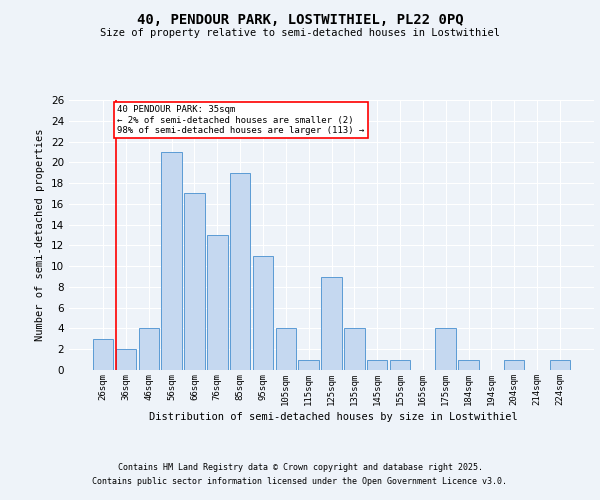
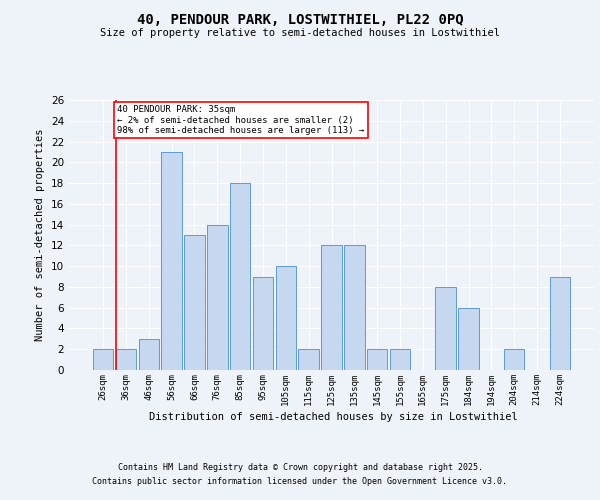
26sqm: 3 -> 2
46sqm: 4 -> 3
66sqm: 17 -> 13
76sqm: 13 -> 14
85sqm: 19 -> 18
95sqm: 11 -> 9
105sqm: 4 -> 10
115sqm: 1 -> 2
125sqm: 9 -> 12
135sqm: 4 -> 12
145sqm: 1 -> 2
155sqm: 1 -> 2
175sqm: 4 -> 8
184sqm: 1 -> 6
204sqm: 1 -> 2
224sqm: 1 -> 9
